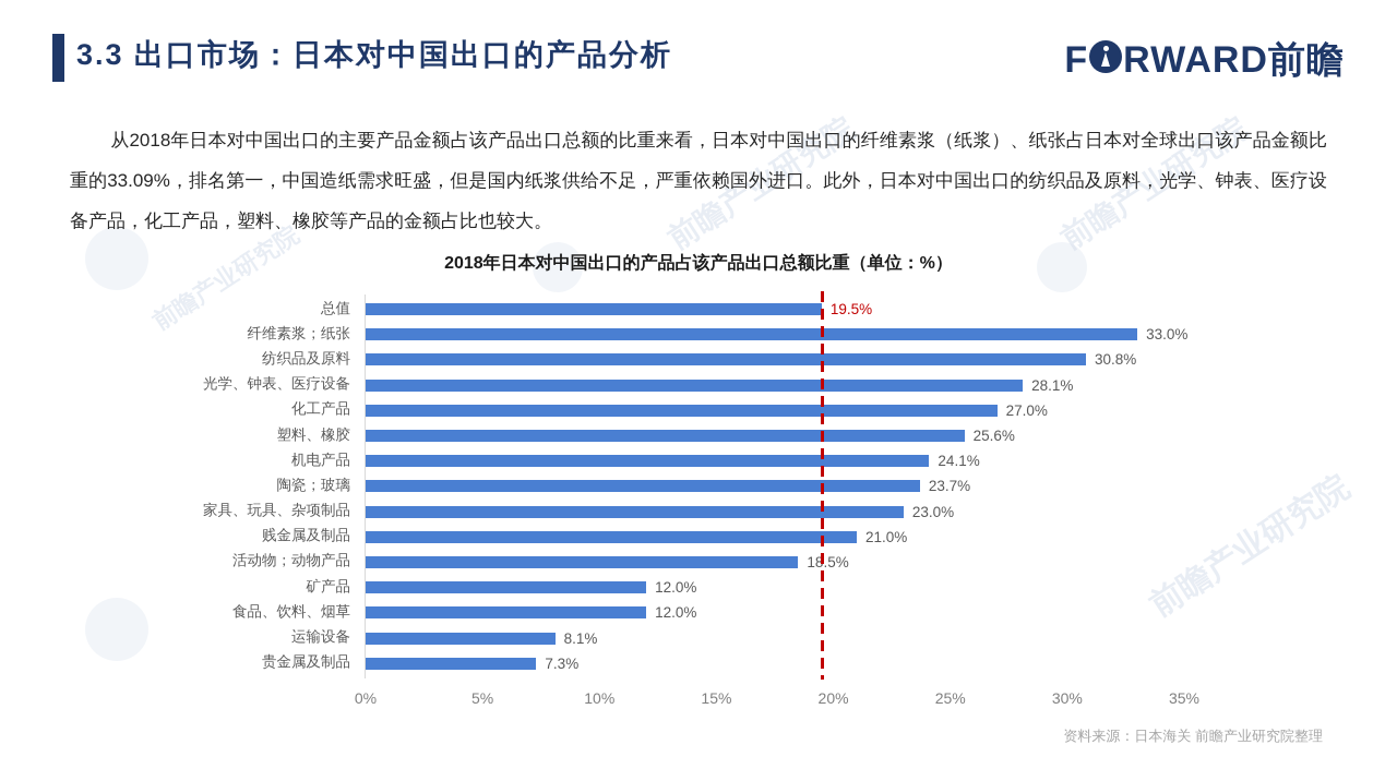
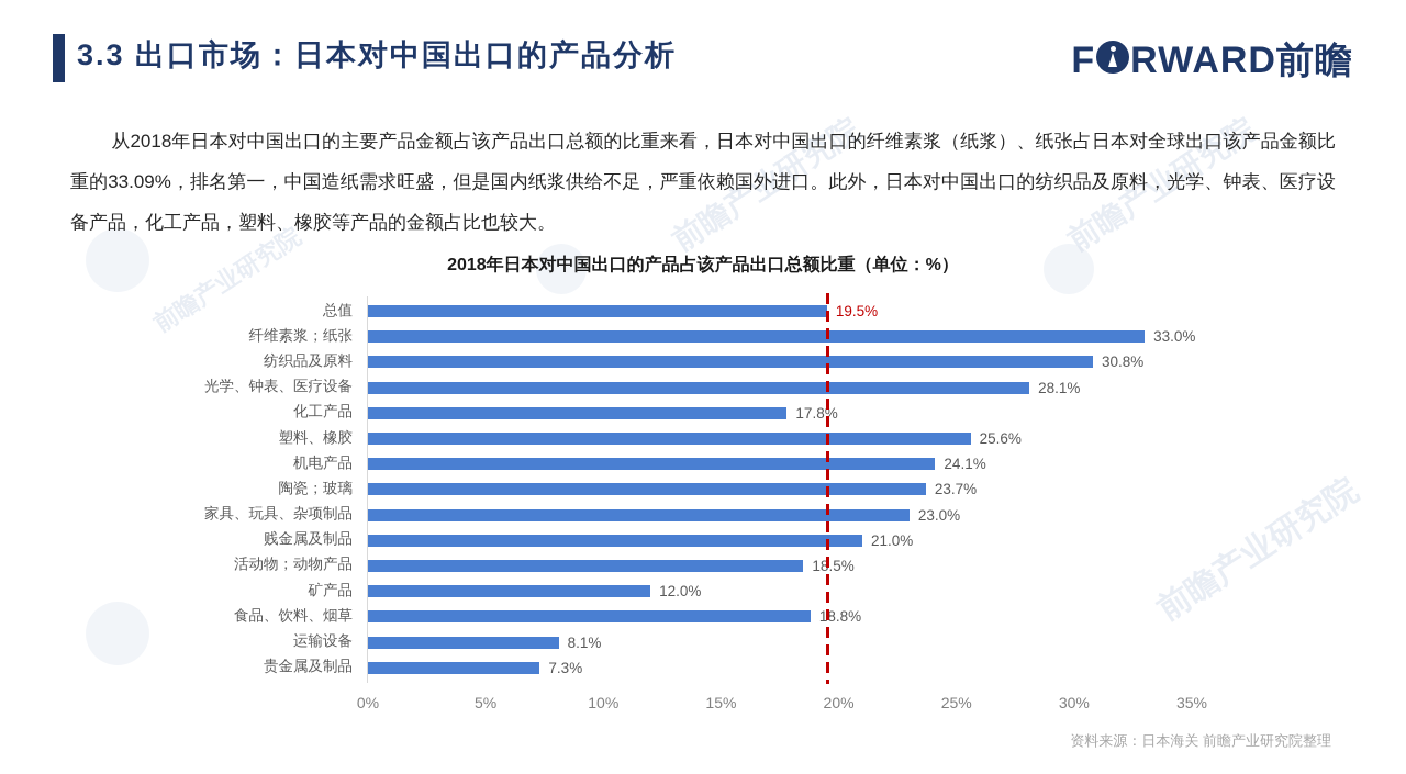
化工产品: 27.0% -> 17.8%
食品、饮料、烟草: 12.0% -> 18.8%
